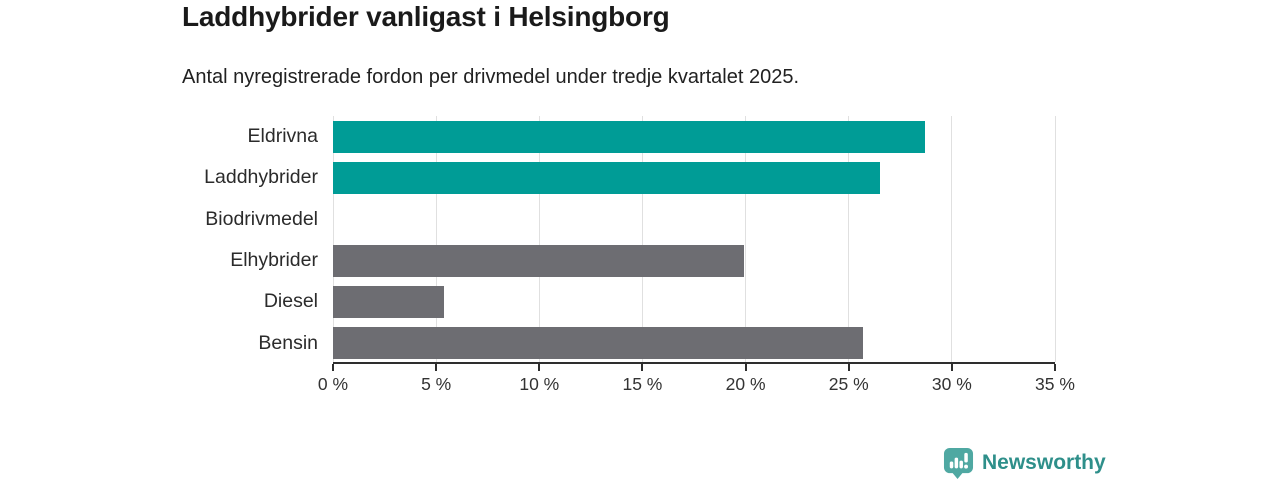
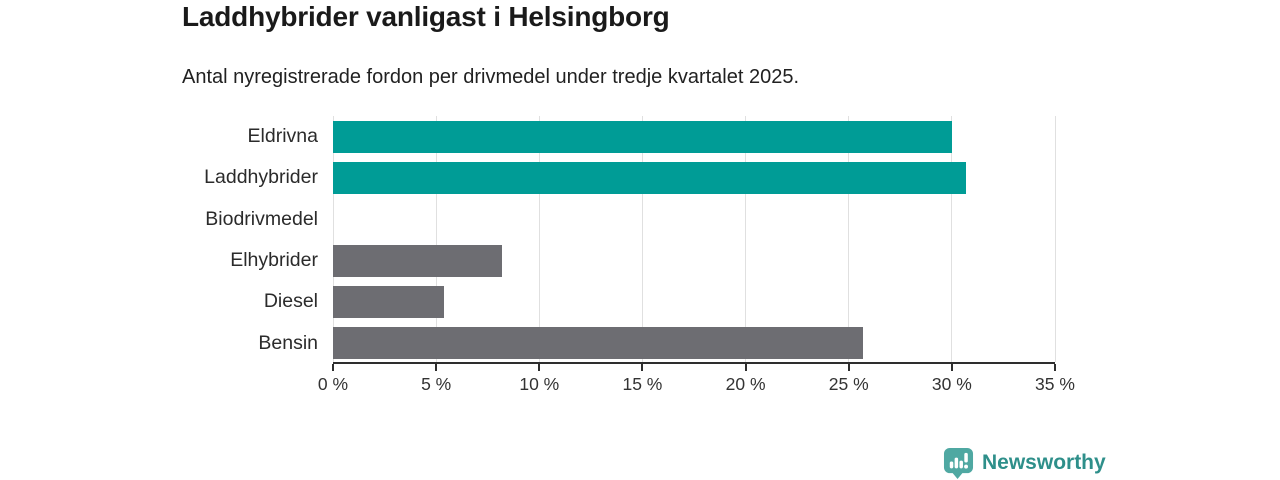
Eldrivna: 28.7% -> 30.0%
Laddhybrider: 26.5% -> 30.7%
Elhybrider: 19.9% -> 8.2%
